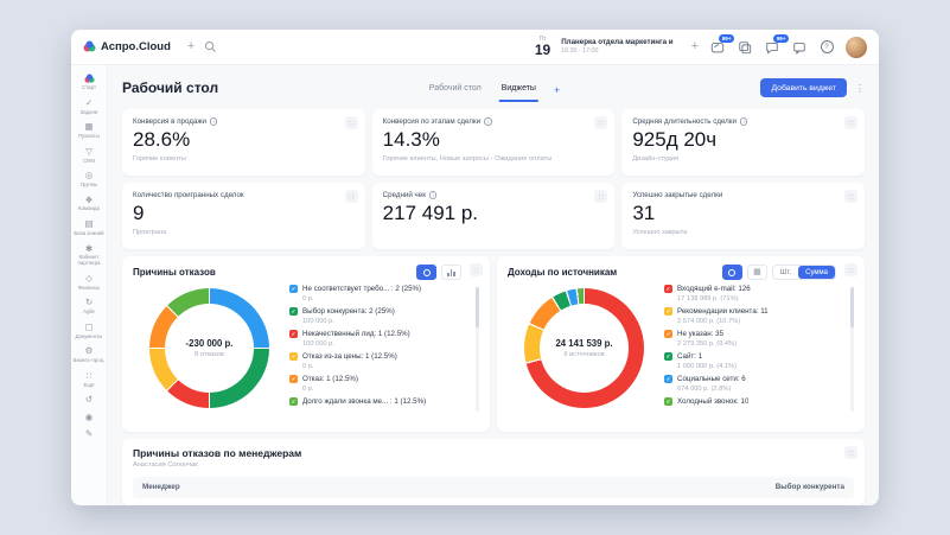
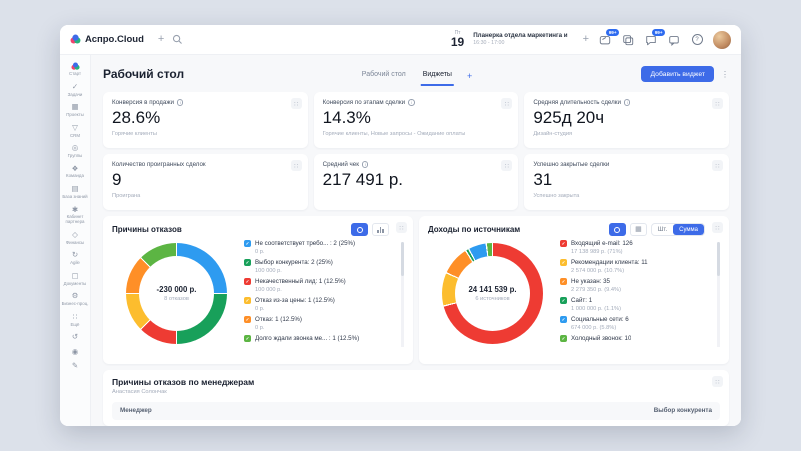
Доходы по источникам/Сайт: 1: 4.1% -> 1.1%
Доходы по источникам/Социальные сети: 6: 2.8% -> 5.8%
